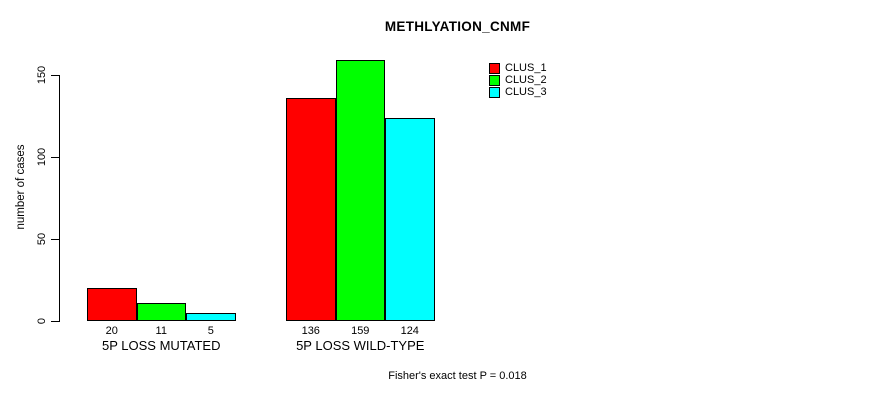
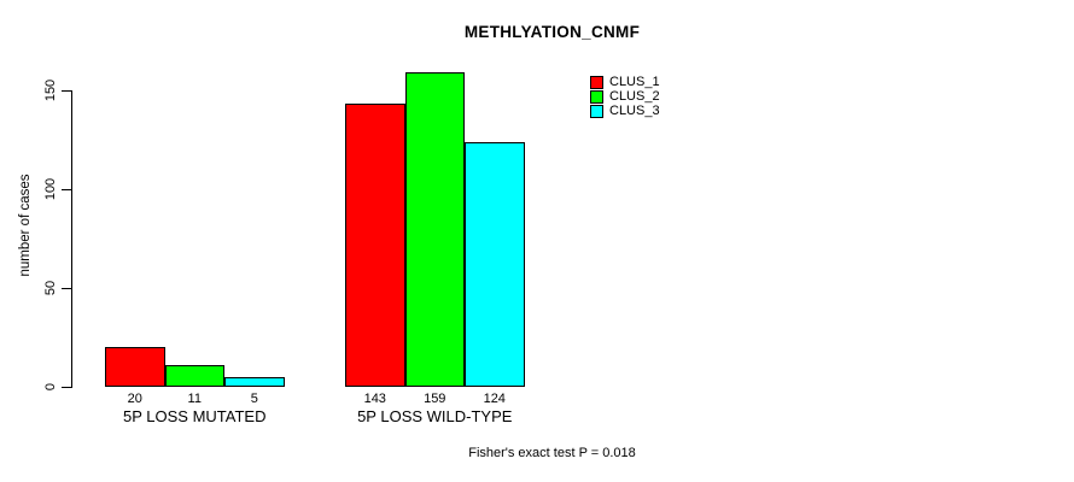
CLUS_1/5P LOSS WILD-TYPE: 136 -> 143
